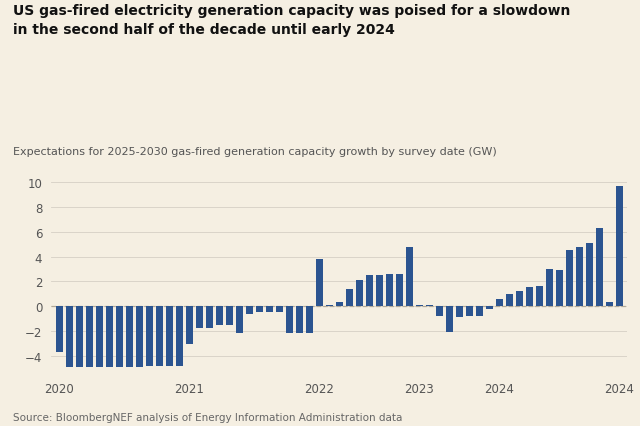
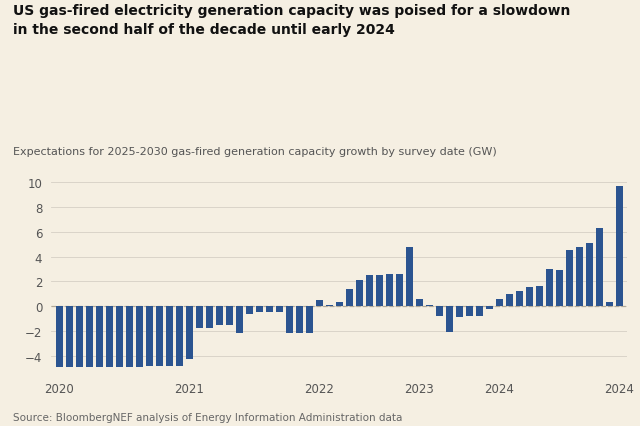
2020: -3.7 -> -4.9
2021: -3.1 -> -4.3
2022: 3.8 -> 0.5
2023: 0.1 -> 0.6
